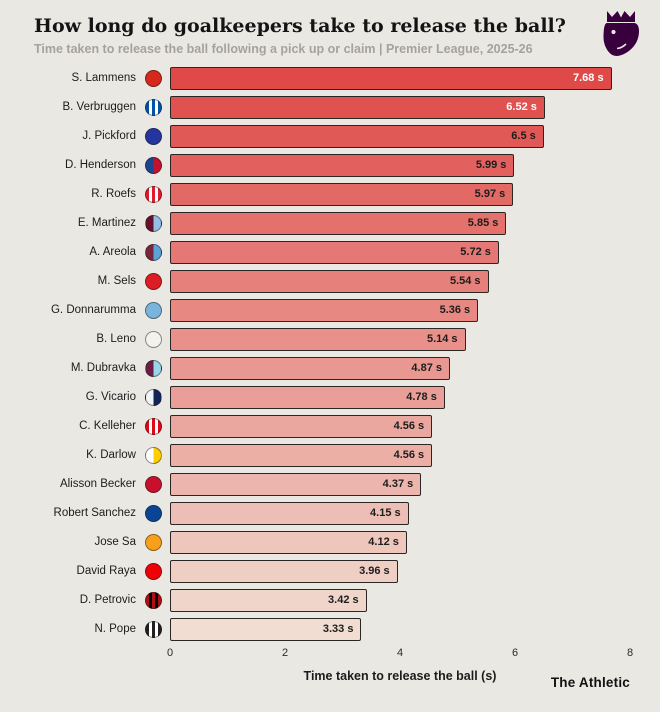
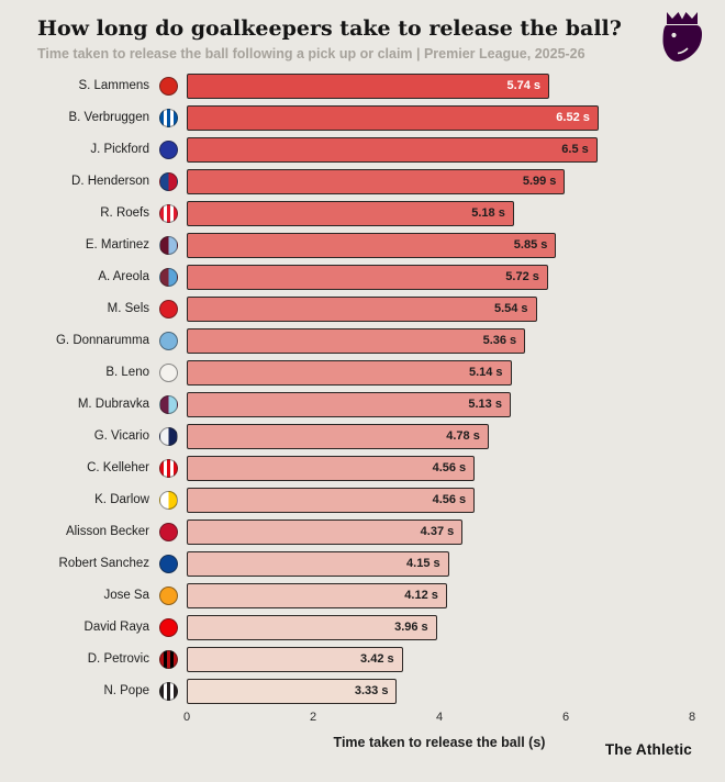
S. Lammens: 7.68 -> 5.74
R. Roefs: 5.97 -> 5.18
M. Dubravka: 4.87 -> 5.13
